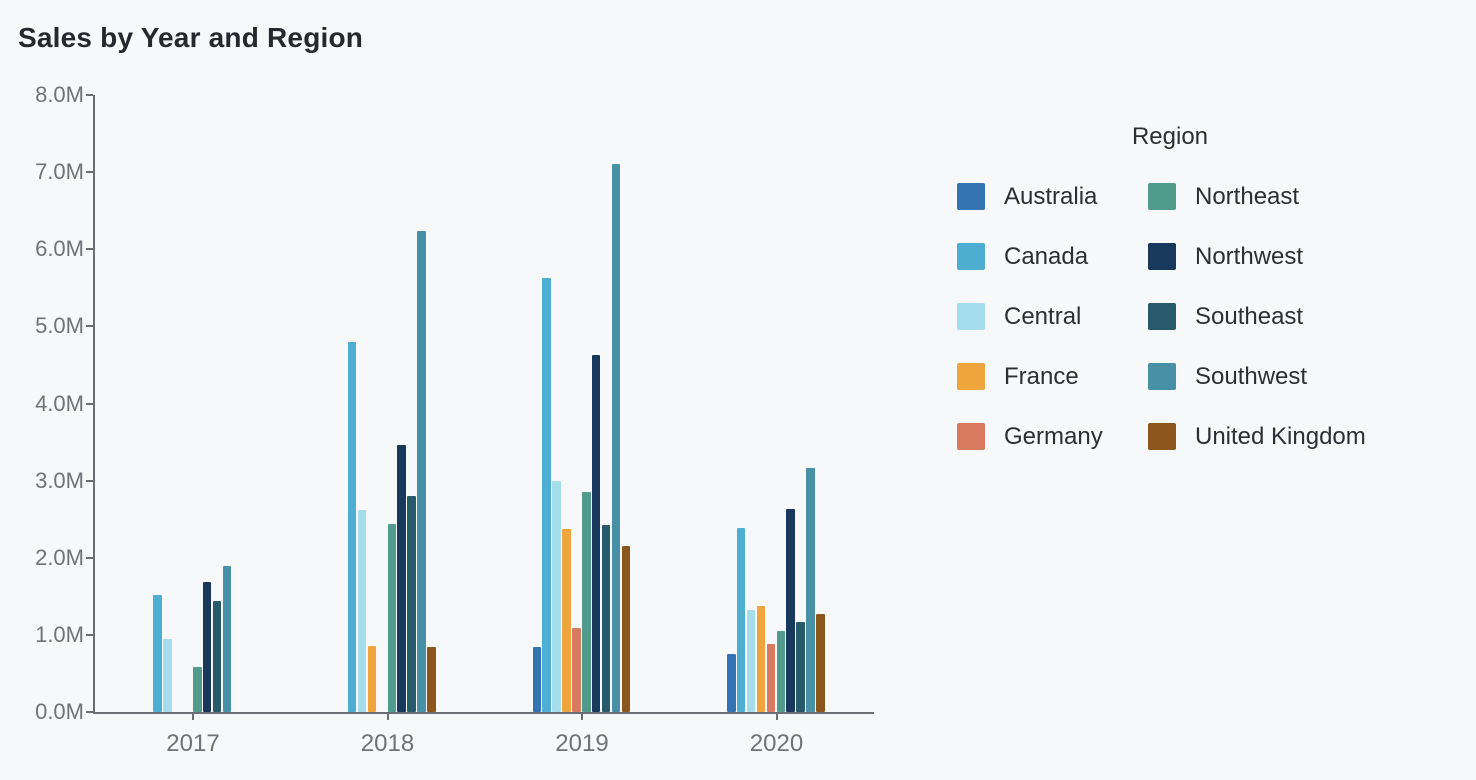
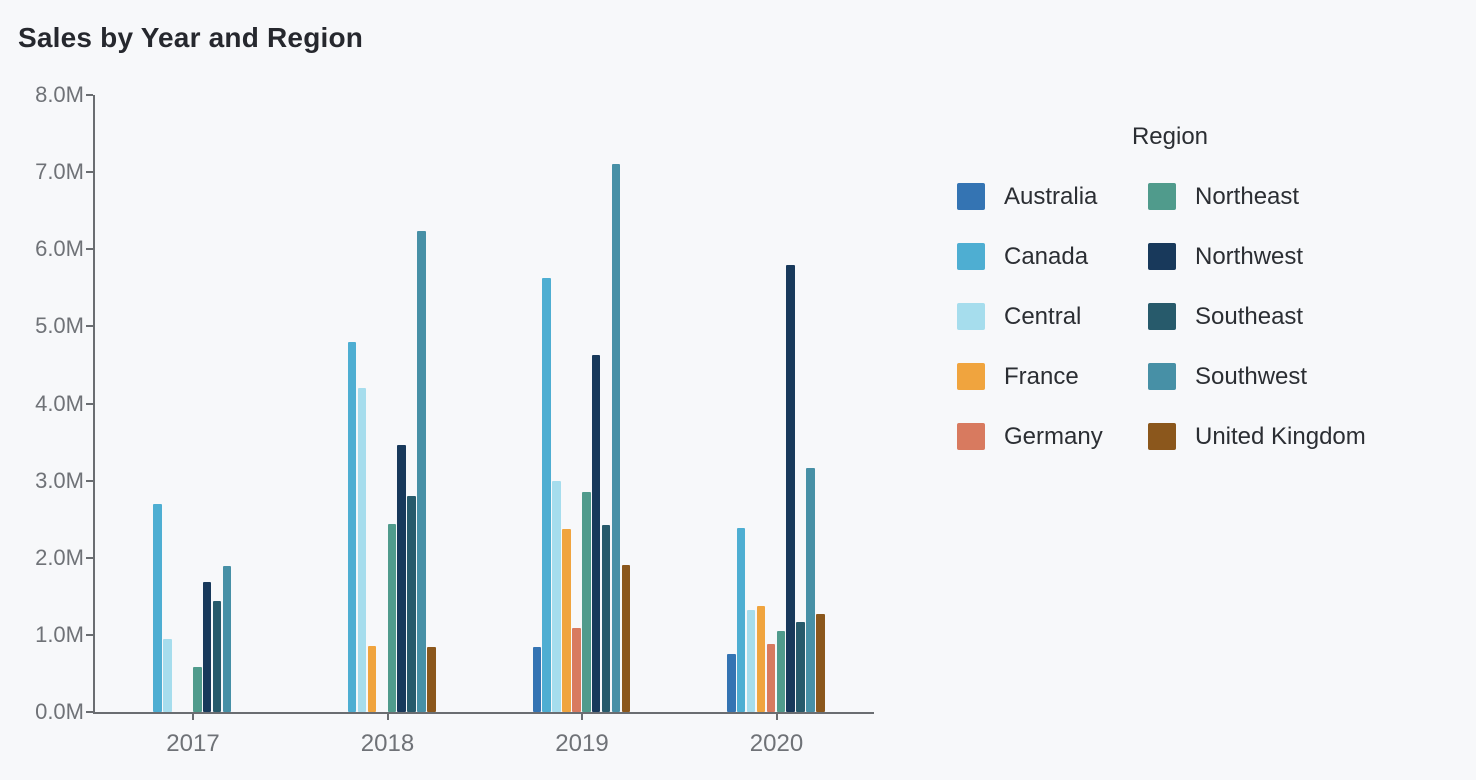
Canada/2017: 1.5M -> 2.7M
Central/2018: 2.6M -> 4.2M
United Kingdom/2019: 2.1M -> 1.9M
Northwest/2020: 2.6M -> 5.8M
